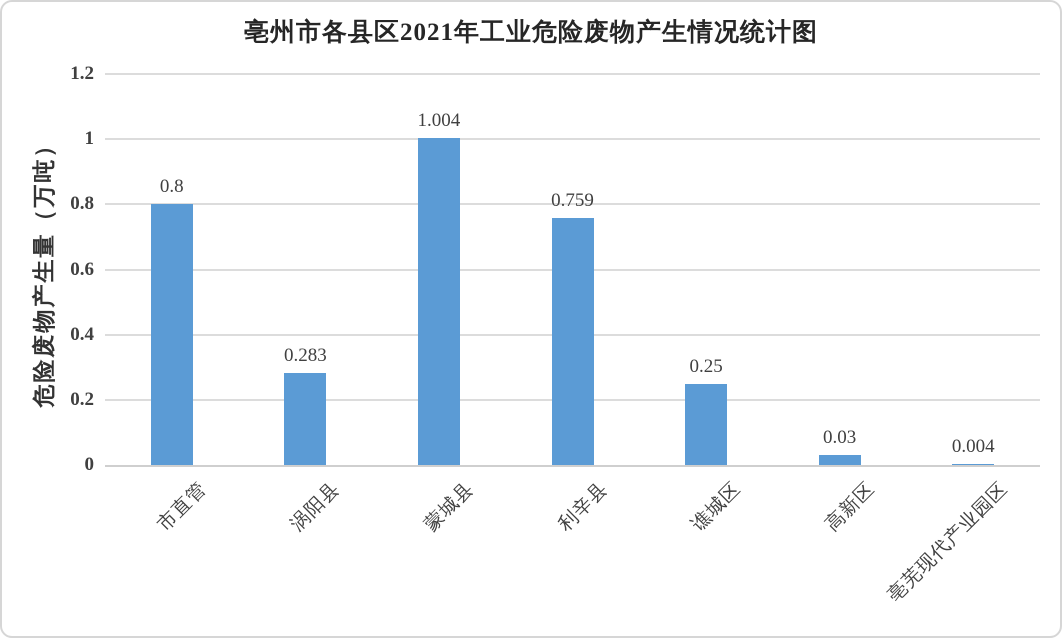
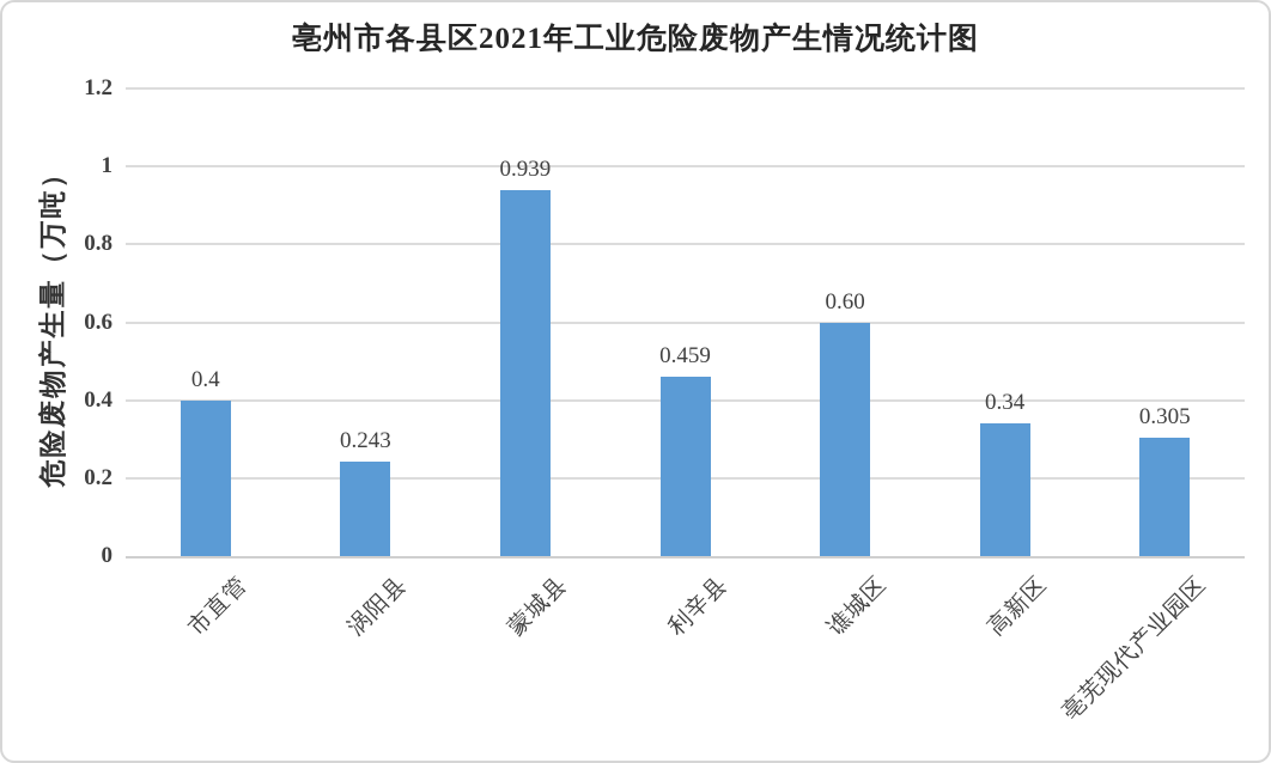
市直管: 0.8 -> 0.4
涡阳县: 0.283 -> 0.243
蒙城县: 1.004 -> 0.939
利辛县: 0.759 -> 0.459
谯城区: 0.25 -> 0.60
高新区: 0.03 -> 0.34
亳芜现代产业园区: 0.004 -> 0.305
